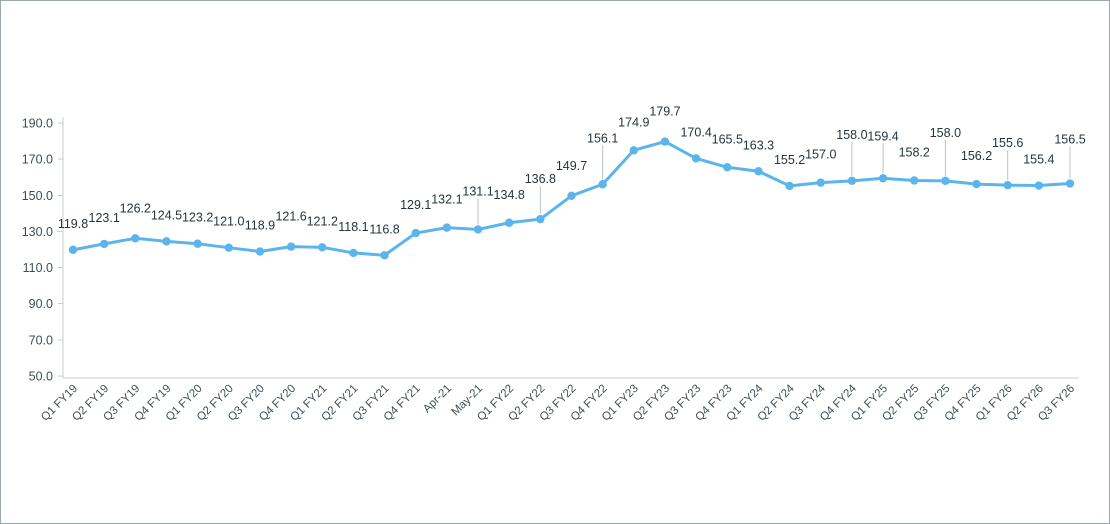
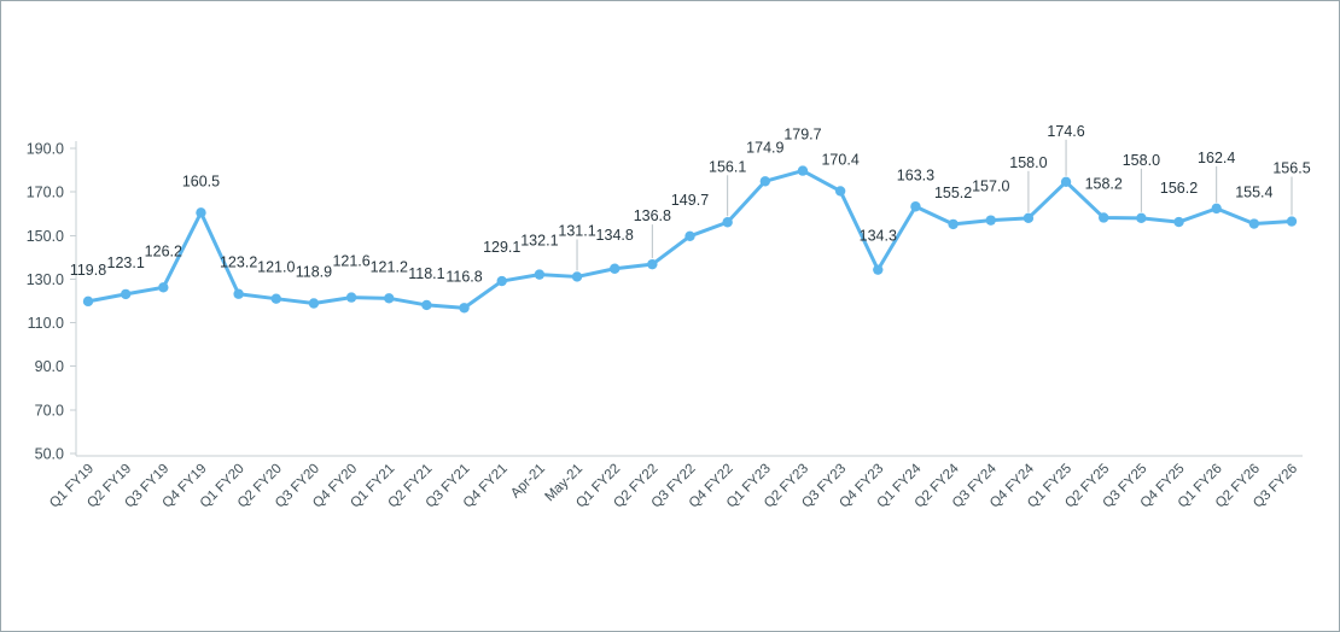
Q4 FY19: 124.5 -> 160.5
Q4 FY23: 165.5 -> 134.3
Q1 FY25: 159.4 -> 174.6
Q1 FY26: 155.6 -> 162.4
